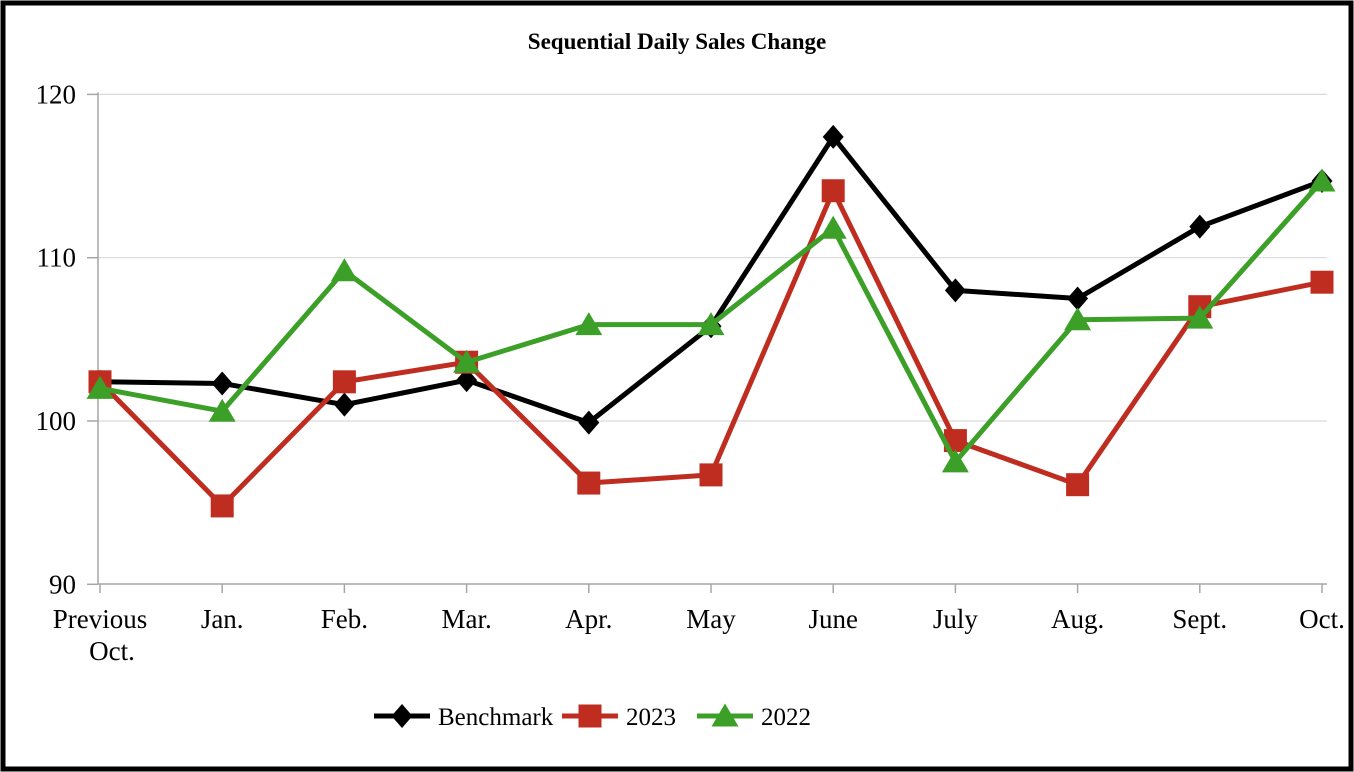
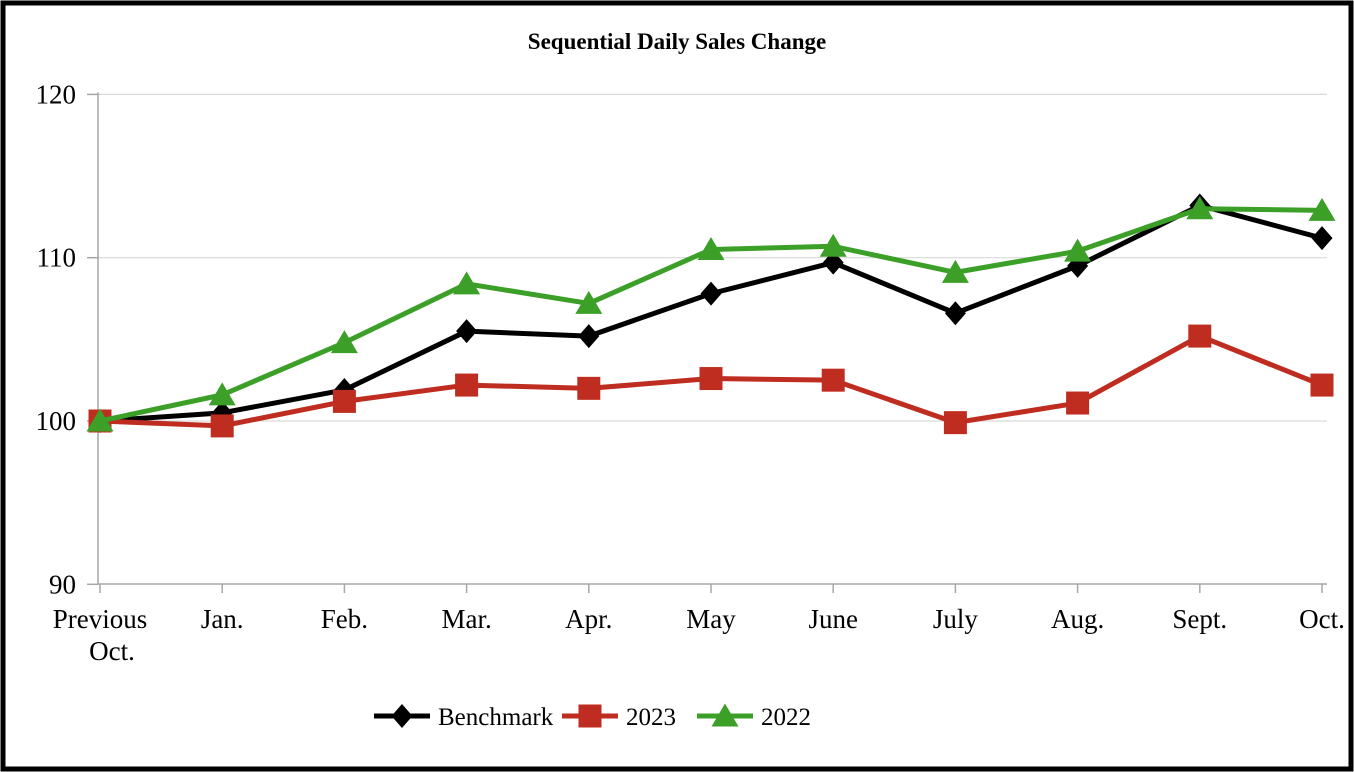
Benchmark/Previous Oct.: 102.4 -> 100.0
2023/Previous Oct.: 102.4 -> 100.0
2022/Previous Oct.: 102.0 -> 100.0
Benchmark/Jan.: 102.3 -> 100.5
2023/Jan.: 94.8 -> 99.7
2022/Jan.: 100.6 -> 101.6
Benchmark/Feb.: 101.0 -> 101.9
2023/Feb.: 102.4 -> 101.2
2022/Feb.: 109.2 -> 104.8
Benchmark/Mar.: 102.5 -> 105.5
2023/Mar.: 103.6 -> 102.2
2022/Mar.: 103.6 -> 108.4
Benchmark/Apr.: 99.9 -> 105.2
2023/Apr.: 96.2 -> 102.0
2022/Apr.: 105.9 -> 107.2
Benchmark/May: 105.8 -> 107.8
2023/May: 96.7 -> 102.6
2022/May: 105.9 -> 110.5
Benchmark/June: 117.4 -> 109.7
2023/June: 114.1 -> 102.5
2022/June: 111.8 -> 110.7
Benchmark/July: 108.0 -> 106.6
2023/July: 98.8 -> 99.9
2022/July: 97.5 -> 109.1
Benchmark/Aug.: 107.5 -> 109.5
2023/Aug.: 96.1 -> 101.1
2022/Aug.: 106.2 -> 110.4
Benchmark/Sept.: 111.9 -> 113.2
2023/Sept.: 107.0 -> 105.2
2022/Sept.: 106.3 -> 113.0
Benchmark/Oct.: 114.7 -> 111.2
2023/Oct.: 108.5 -> 102.2
2022/Oct.: 114.7 -> 112.9
